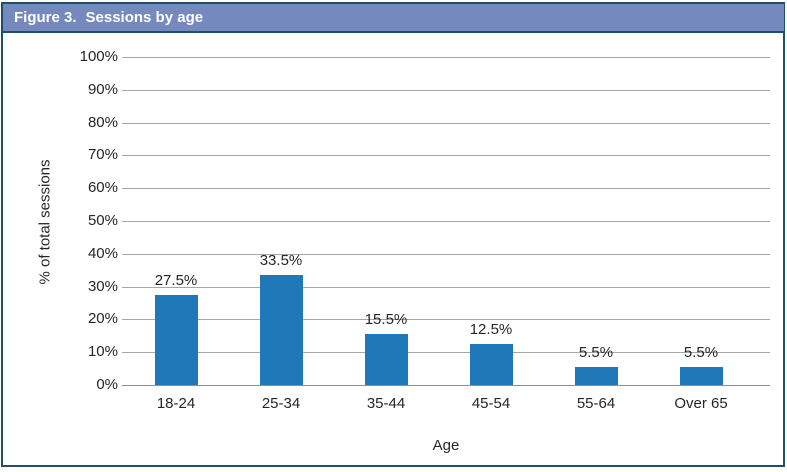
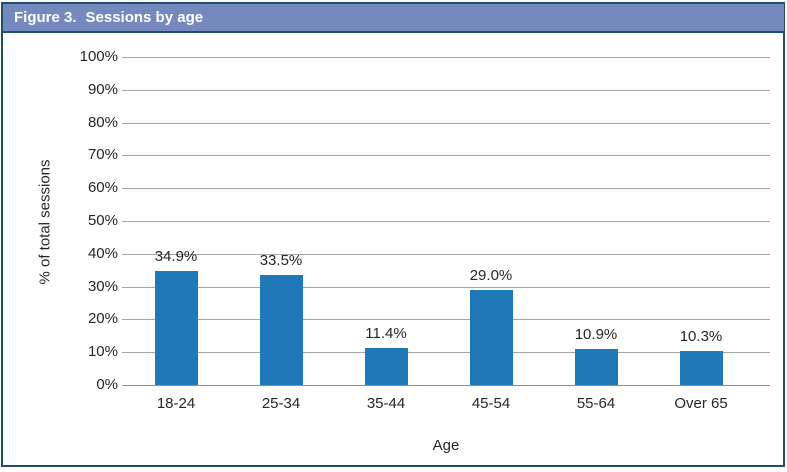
18-24: 27.5% -> 34.9%
35-44: 15.5% -> 11.4%
45-54: 12.5% -> 29.0%
55-64: 5.5% -> 10.9%
Over 65: 5.5% -> 10.3%
